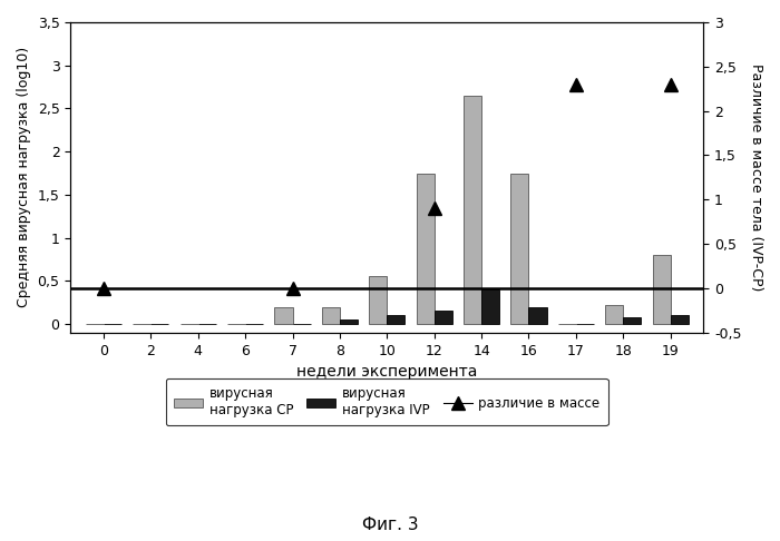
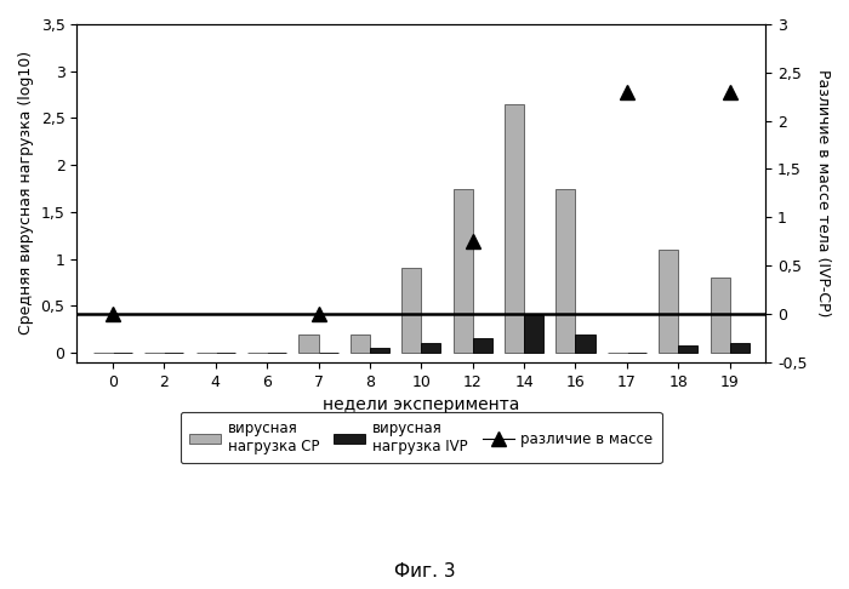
вирусная нагрузка CP/10: 0,56 -> 0,90
различие в массе/12: 0,90 -> 0,75
вирусная нагрузка CP/18: 0,22 -> 1,10
